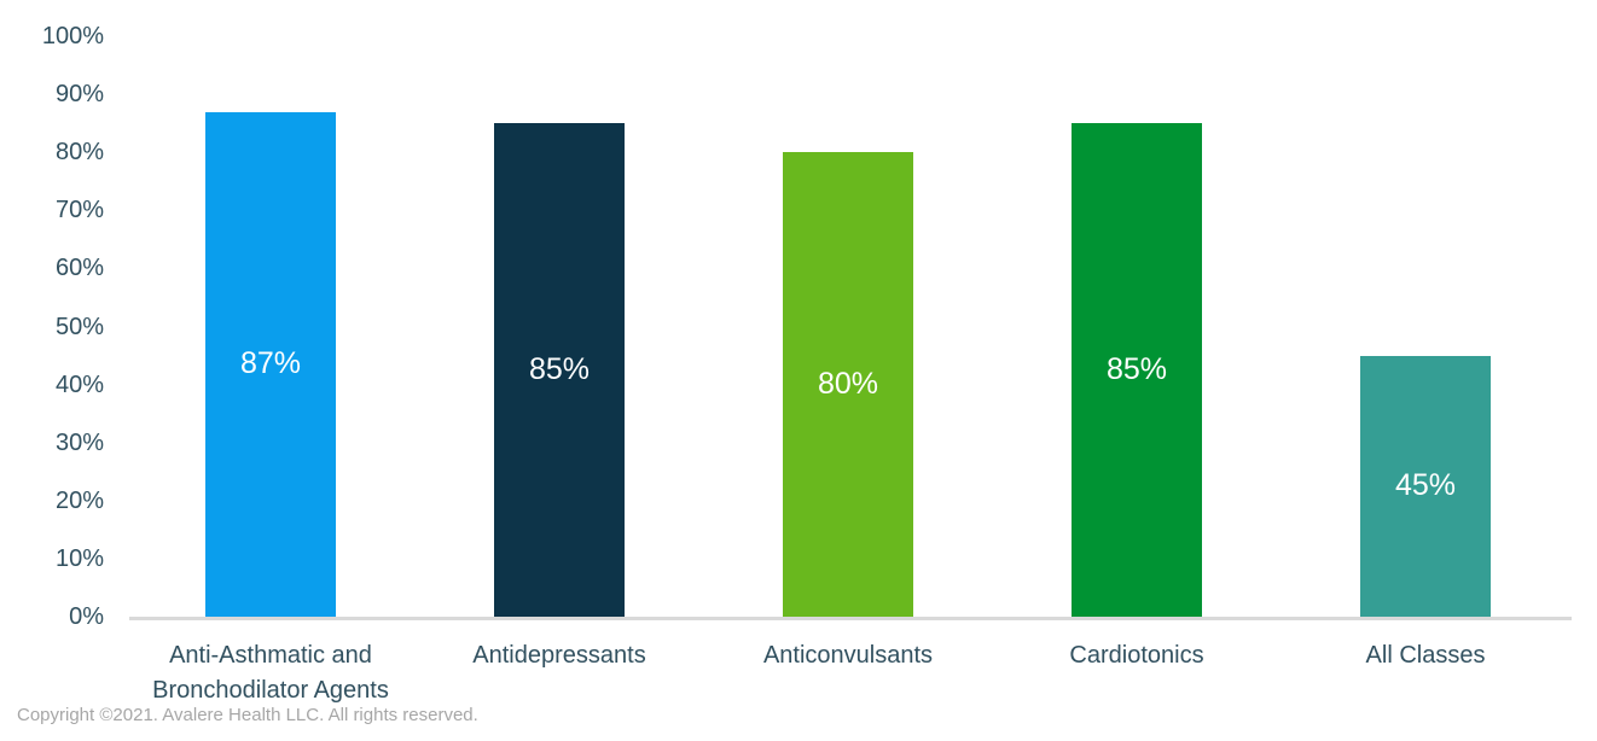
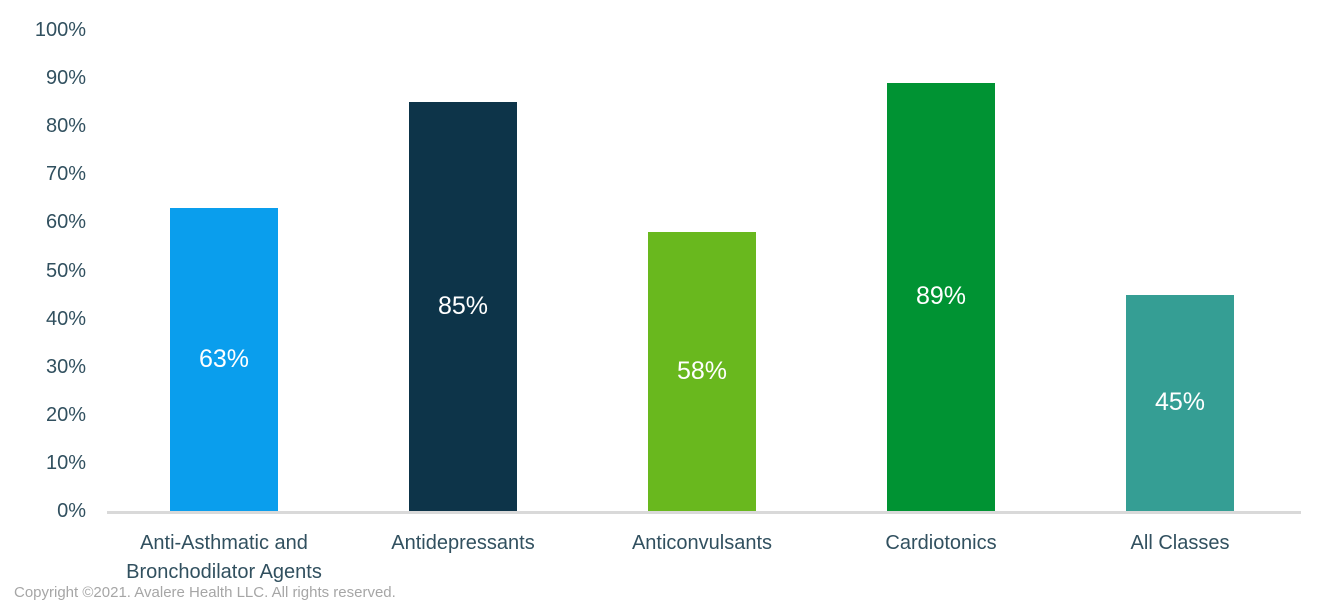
Anti-Asthmatic and Bronchodilator Agents: 87% -> 63%
Anticonvulsants: 80% -> 58%
Cardiotonics: 85% -> 89%
